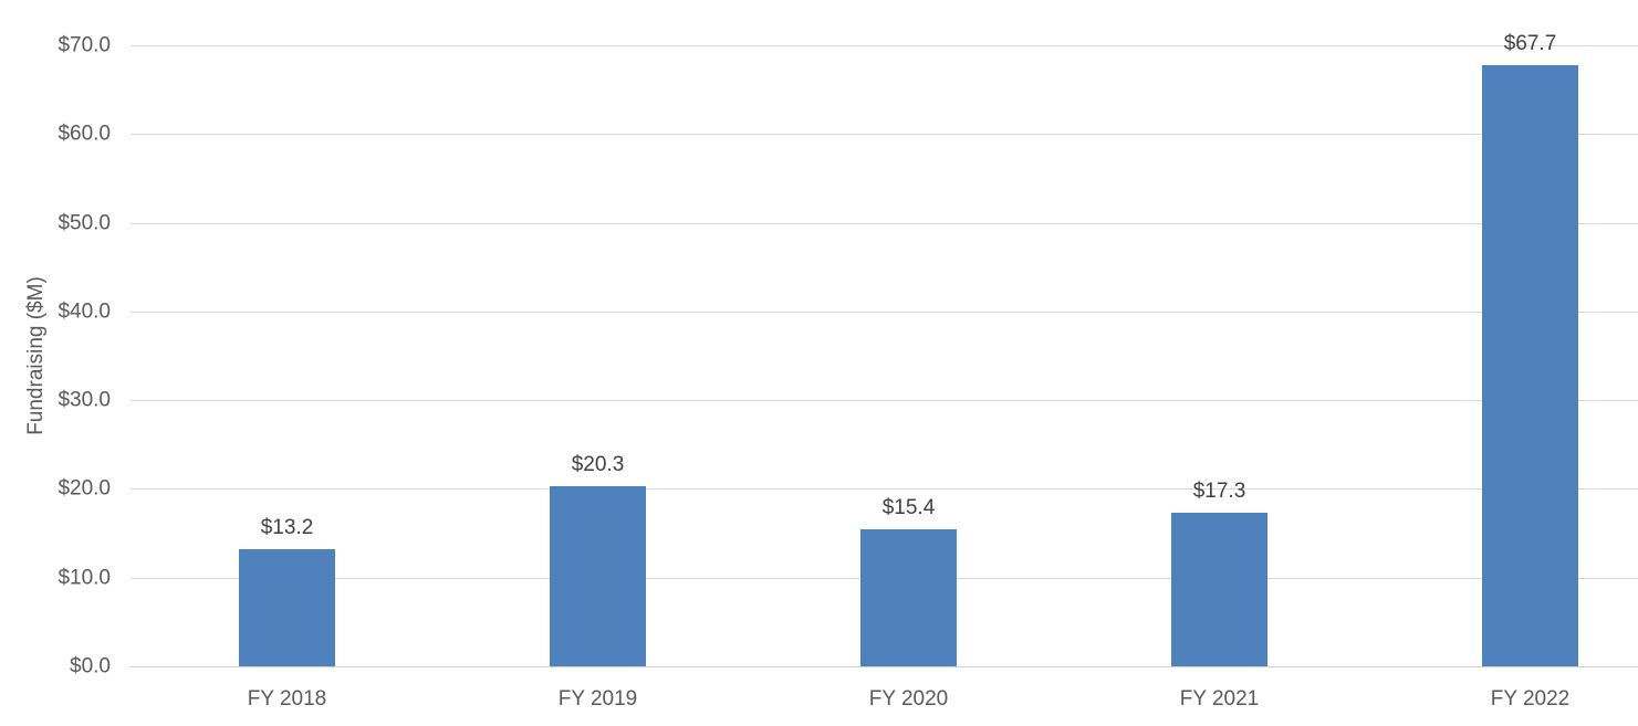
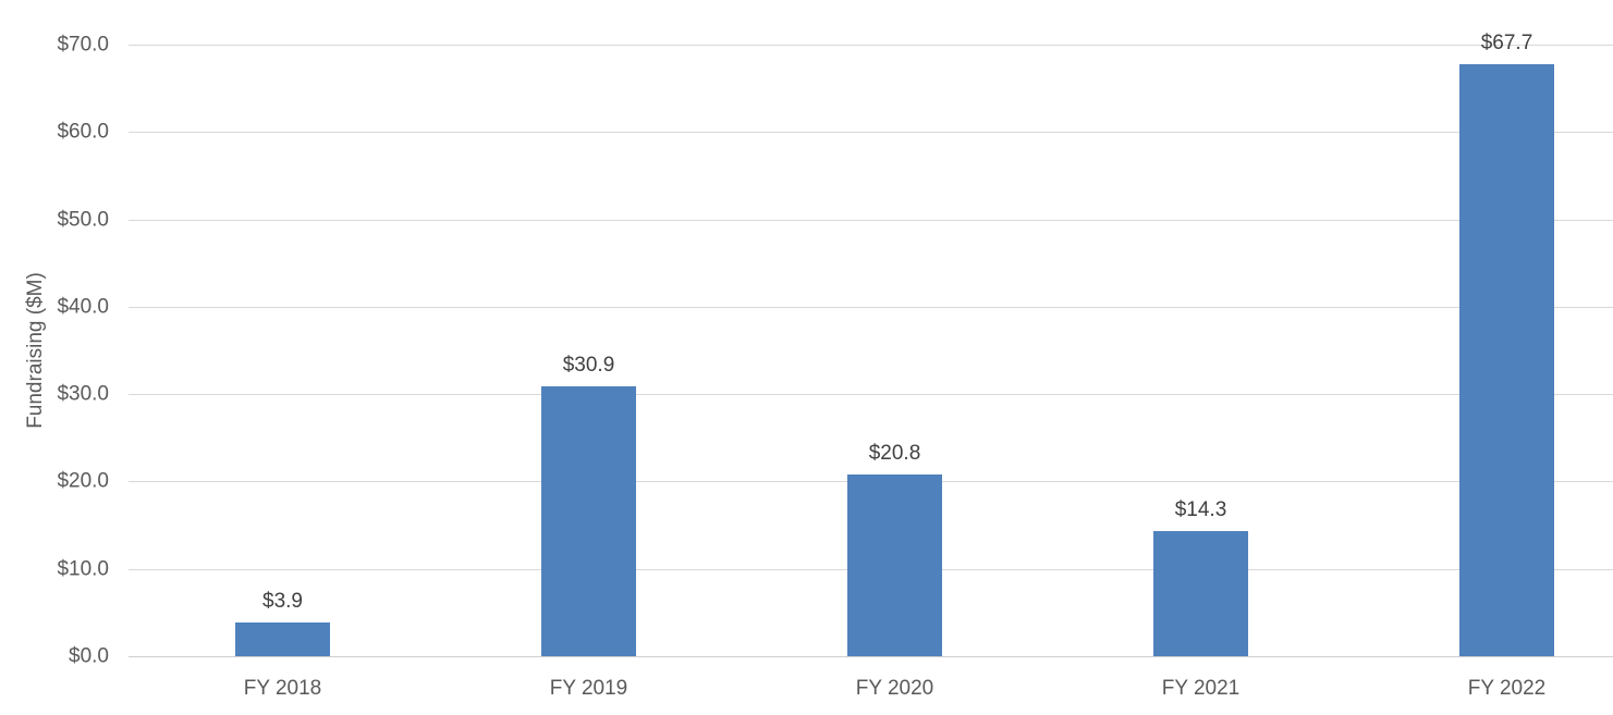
FY 2018: $13.2 -> $3.9
FY 2019: $20.3 -> $30.9
FY 2020: $15.4 -> $20.8
FY 2021: $17.3 -> $14.3
